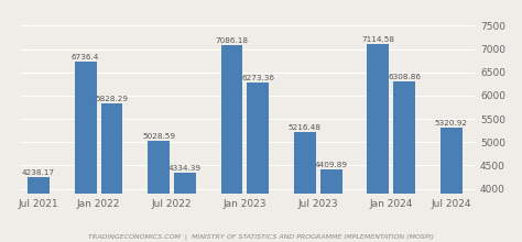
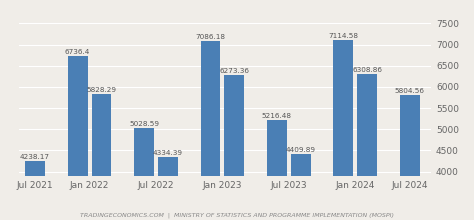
Jul 2024: 5320.92 -> 5804.56
